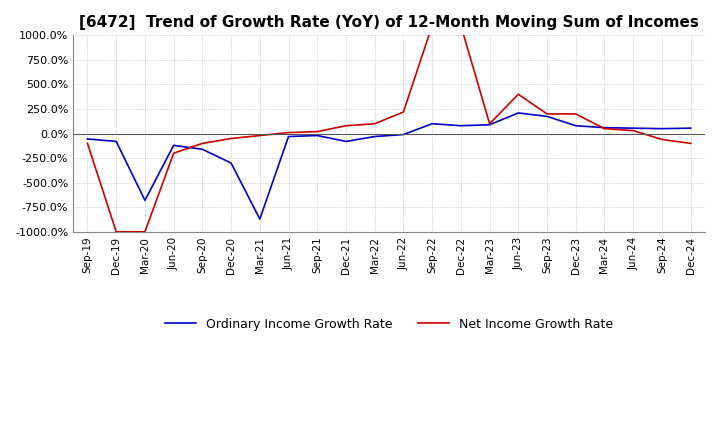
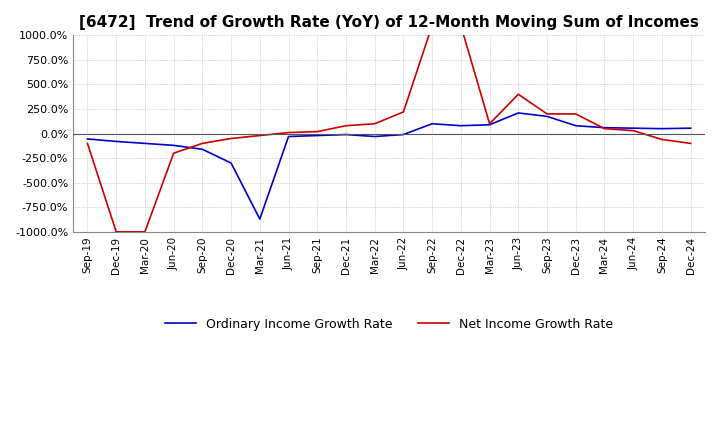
Ordinary Income Growth Rate/Mar-20: -680% -> -100%
Ordinary Income Growth Rate/Dec-21: -80% -> -10%
